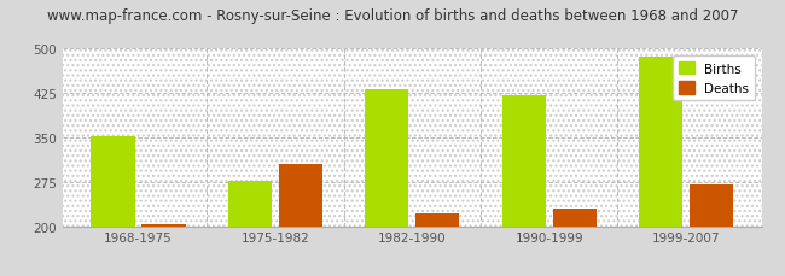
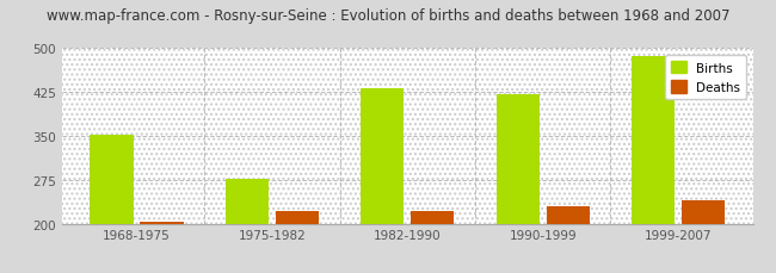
Deaths/1975-1982: 305 -> 222
Deaths/1999-2007: 270 -> 239
